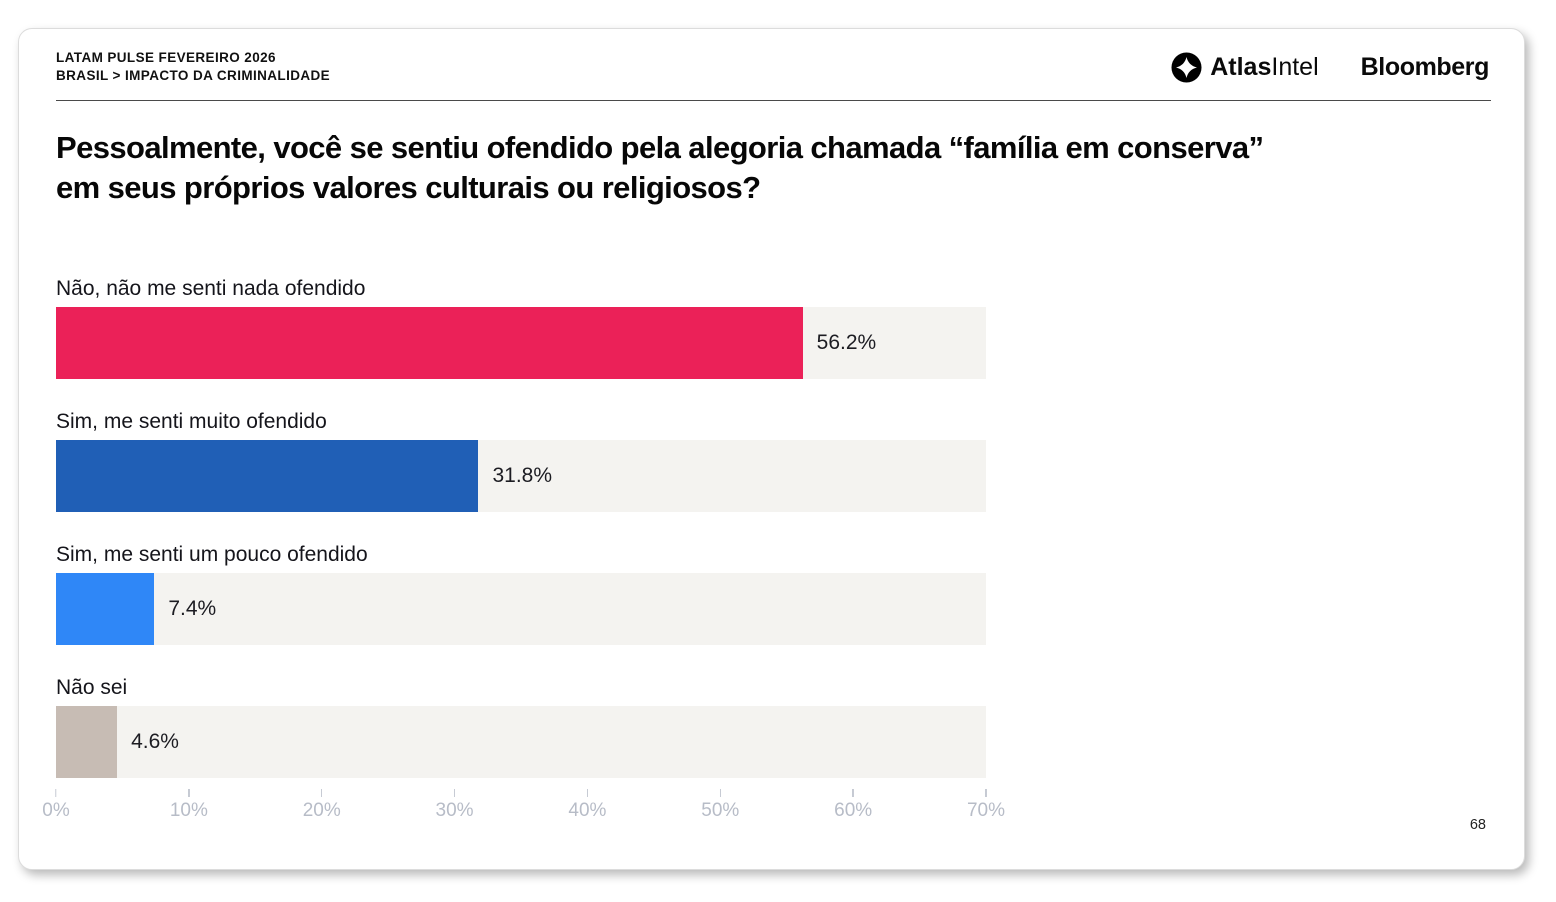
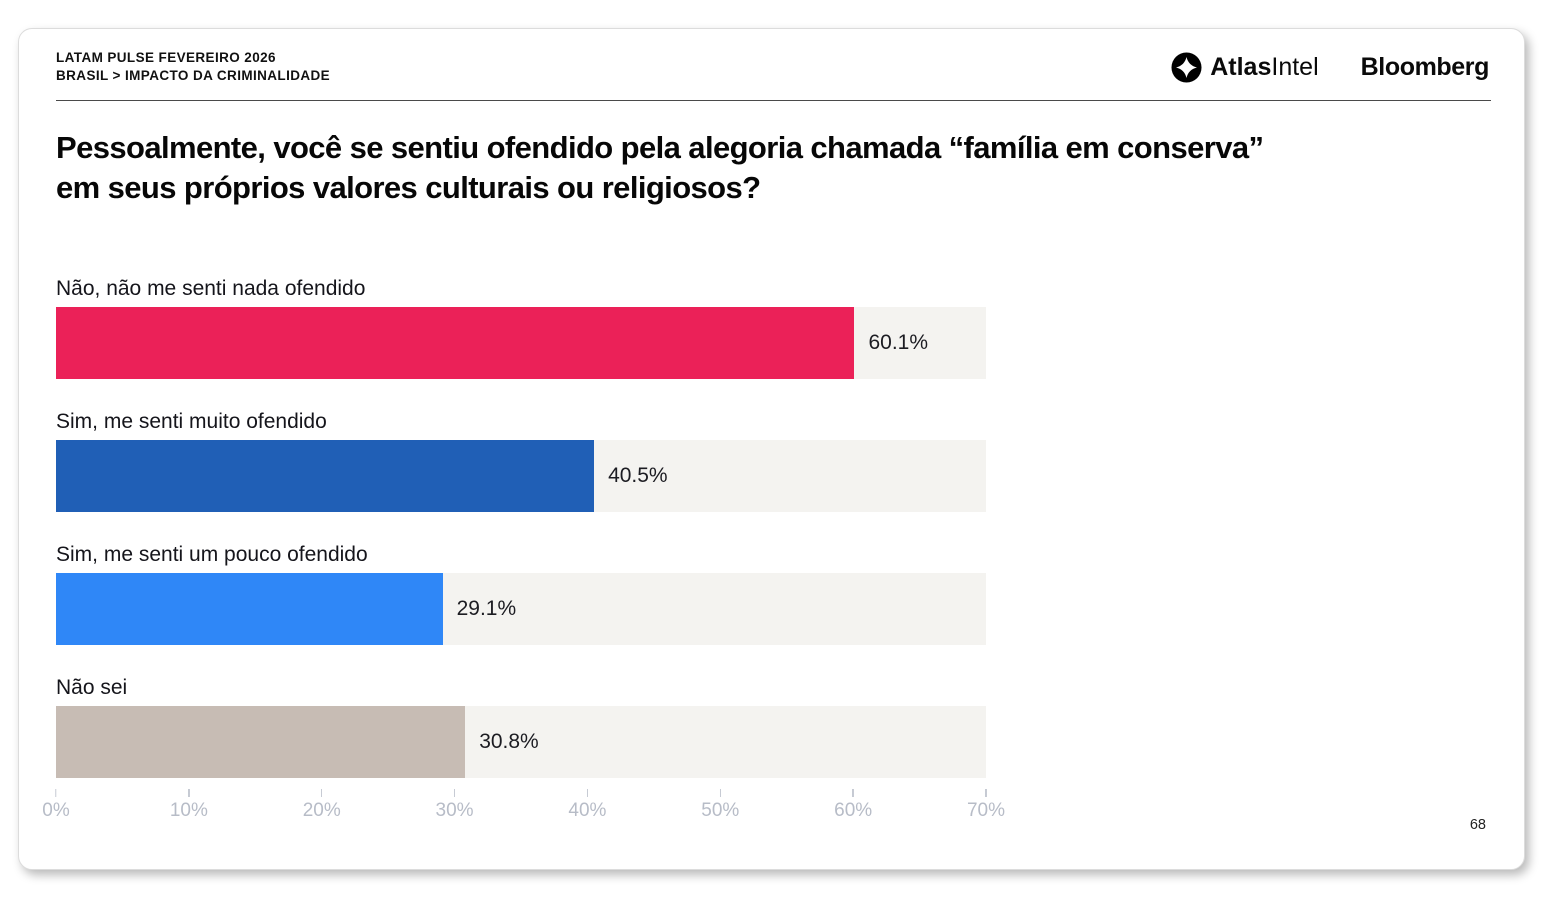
Não, não me senti nada ofendido: 56.2% -> 60.1%
Sim, me senti muito ofendido: 31.8% -> 40.5%
Sim, me senti um pouco ofendido: 7.4% -> 29.1%
Não sei: 4.6% -> 30.8%
